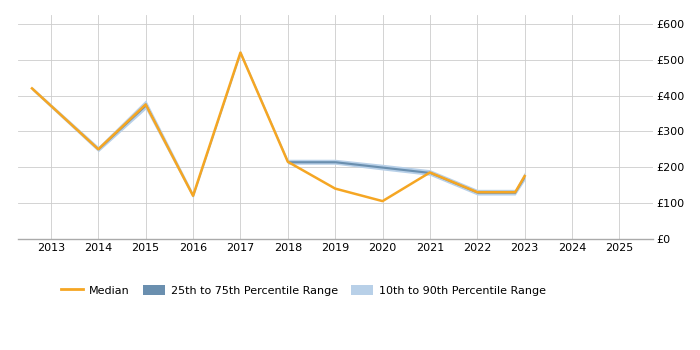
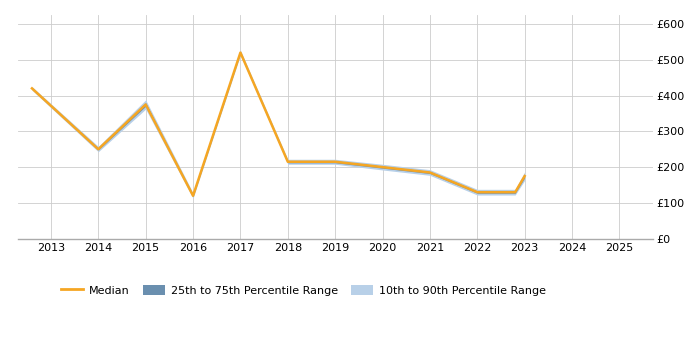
Median/2019: £140 -> £215
Median/2020: £105 -> £200
